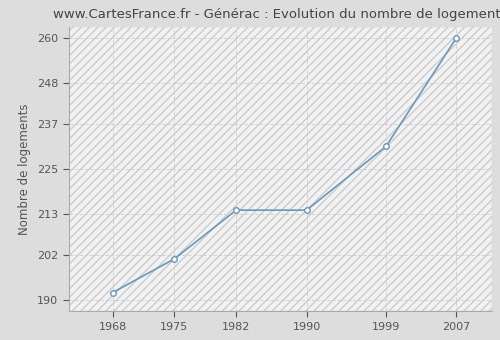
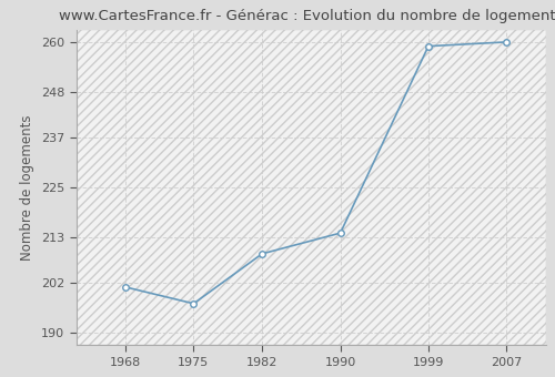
1968: 192 -> 201
1975: 201 -> 197
1982: 214 -> 209
1999: 231 -> 259
